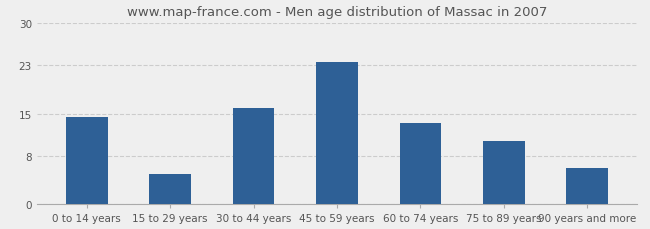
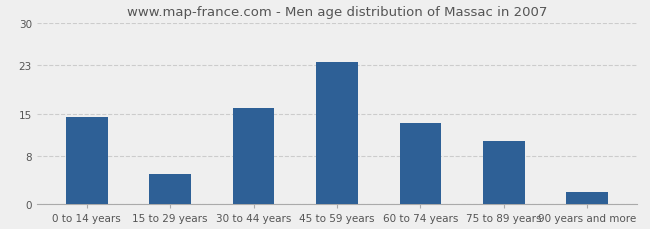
90 years and more: 6.0 -> 2.0
